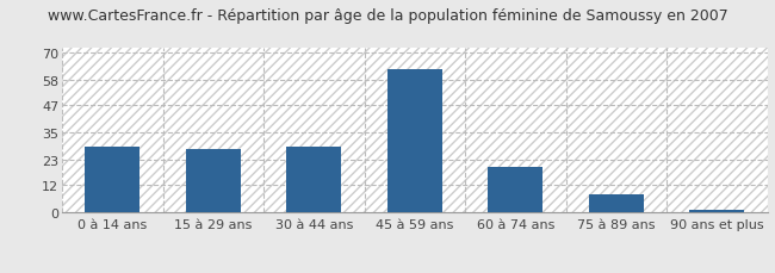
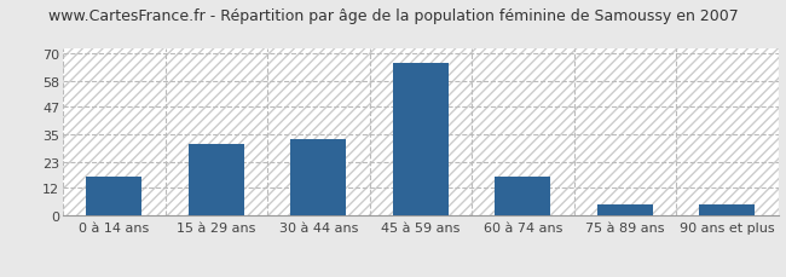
0 à 14 ans: 29 -> 17
15 à 29 ans: 28 -> 31
30 à 44 ans: 29 -> 33
45 à 59 ans: 63 -> 66
60 à 74 ans: 20 -> 17
75 à 89 ans: 8 -> 5
90 ans et plus: 1 -> 5
